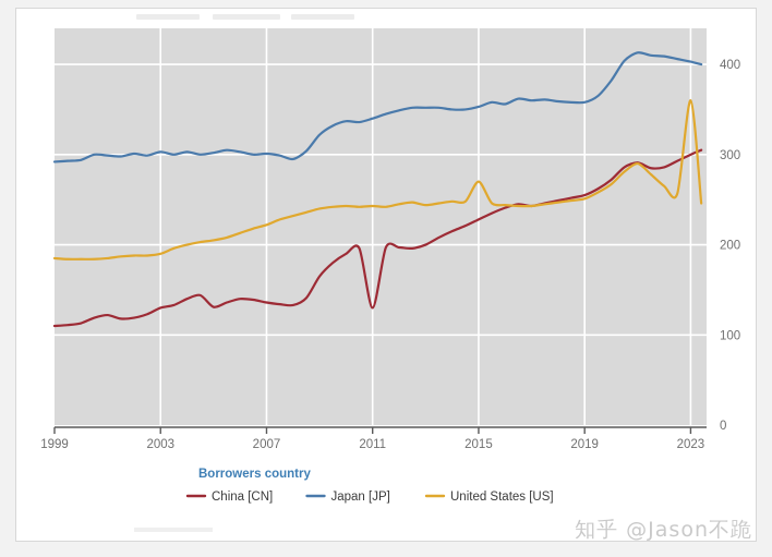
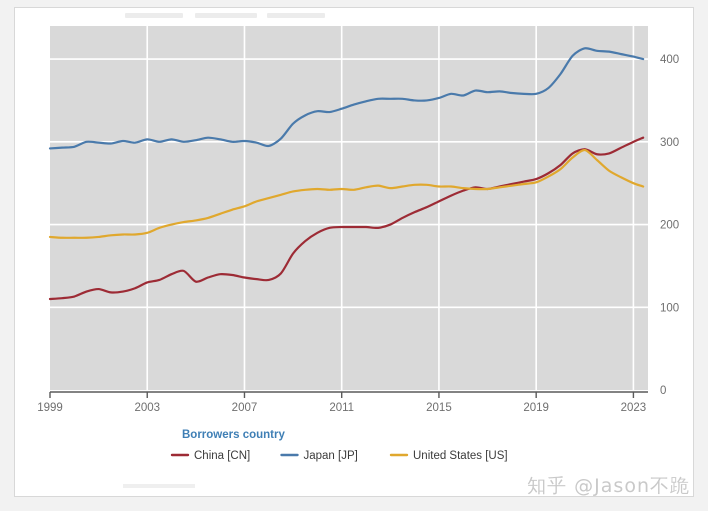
China [CN]/2011: 130 -> 200
United States [US]/2015: 270 -> 250
United States [US]/2023: 360 -> 250
